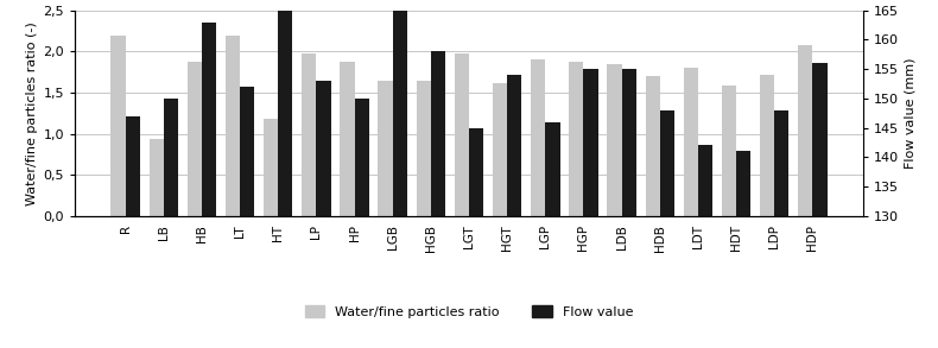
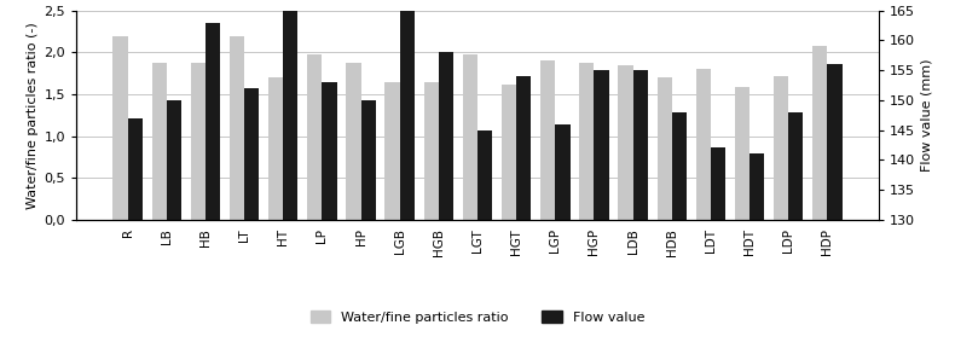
Water/fine particles ratio/LB: 0,94 -> 1,88
Water/fine particles ratio/HT: 1,18 -> 1,70
